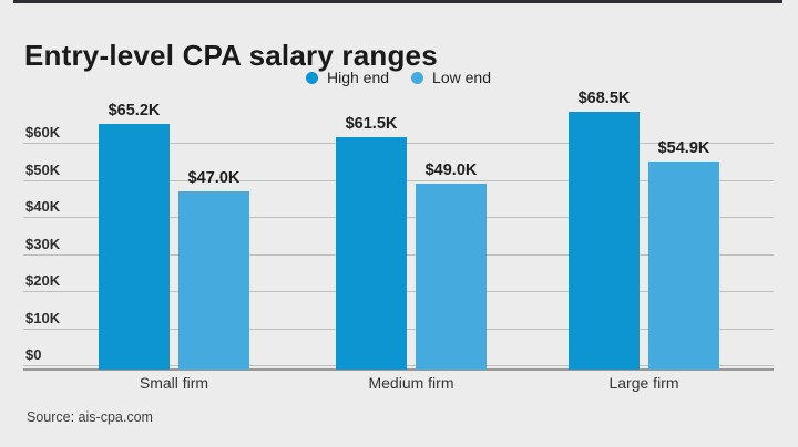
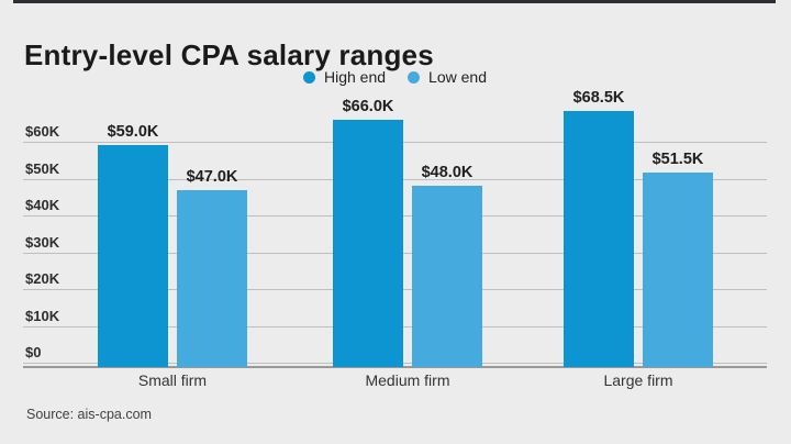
High end/Small firm: $65.2K -> $59.0K
High end/Medium firm: $61.5K -> $66.0K
Low end/Medium firm: $49.0K -> $48.0K
Low end/Large firm: $54.9K -> $51.5K
